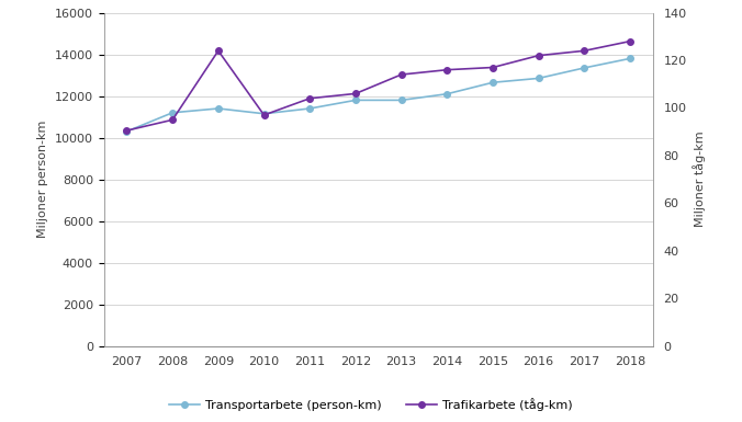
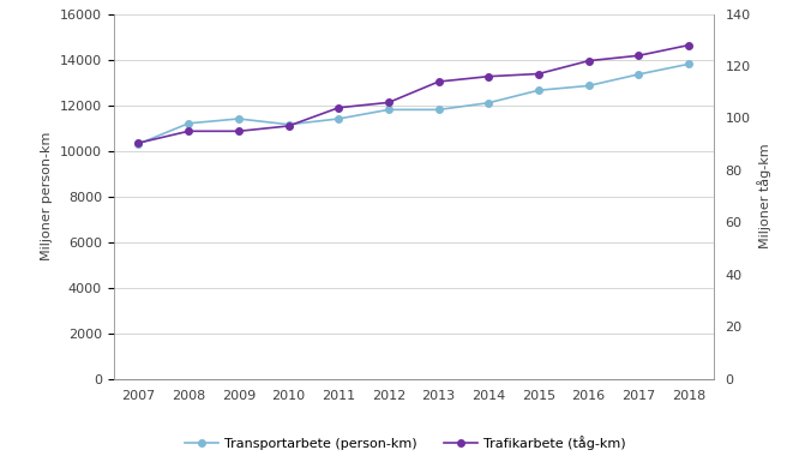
Trafikarbete (tåg-km)/2009: 124.0 -> 95.0
